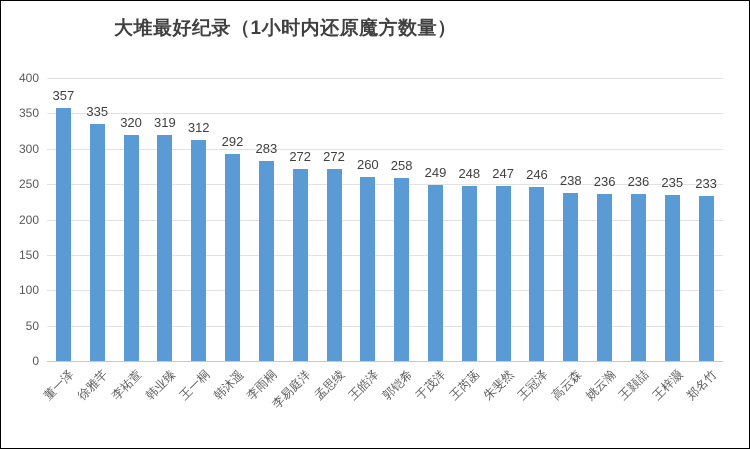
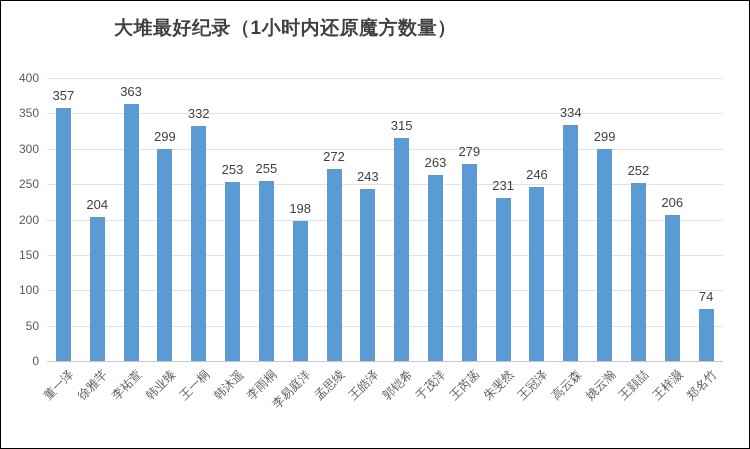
徐雅芊: 335 -> 204
李祐萱: 320 -> 363
韩业臻: 319 -> 299
王一桐: 312 -> 332
韩沐遥: 292 -> 253
李雨桐: 283 -> 255
李易庭洋: 272 -> 198
王皓泽: 260 -> 243
郭铠希: 258 -> 315
于茂洋: 249 -> 263
王芮菡: 248 -> 279
朱斐然: 247 -> 231
高云森: 238 -> 334
姚云瀚: 236 -> 299
王颢喆: 236 -> 252
王梓灏: 235 -> 206
郑名竹: 233 -> 74
